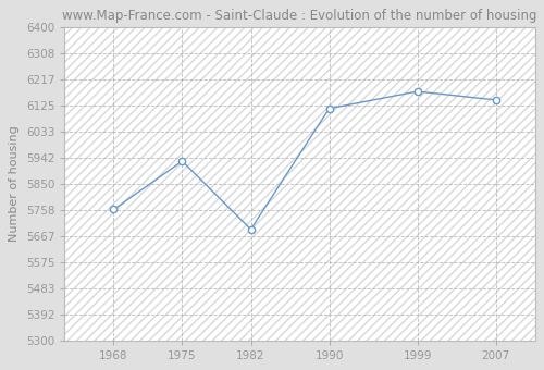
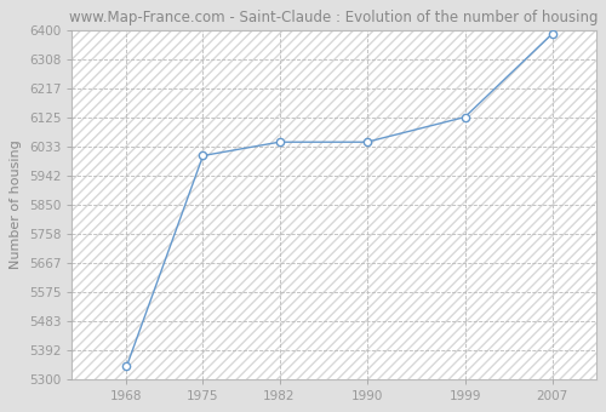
1968: 5760 -> 5339
1975: 5930 -> 6005
1982: 5690 -> 6048
1990: 6115 -> 6048
1999: 6175 -> 6127
2007: 6145 -> 6390
